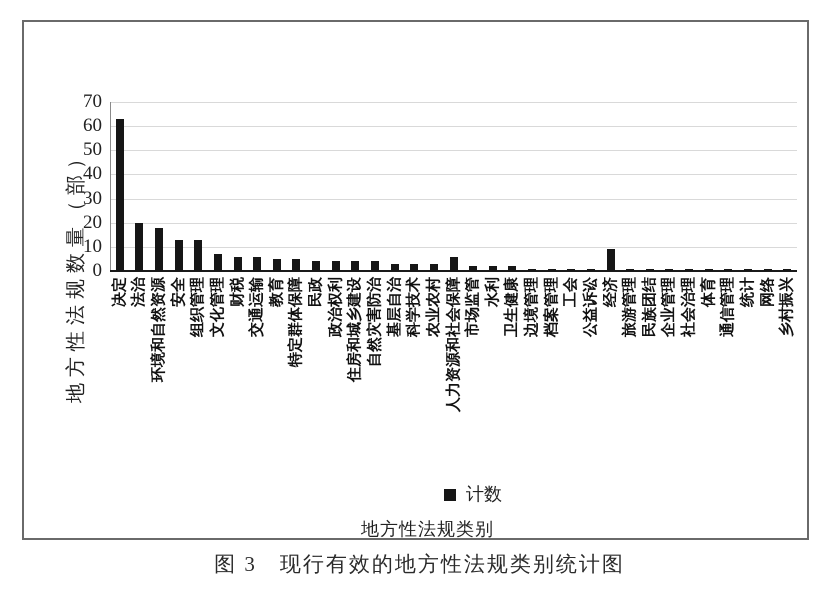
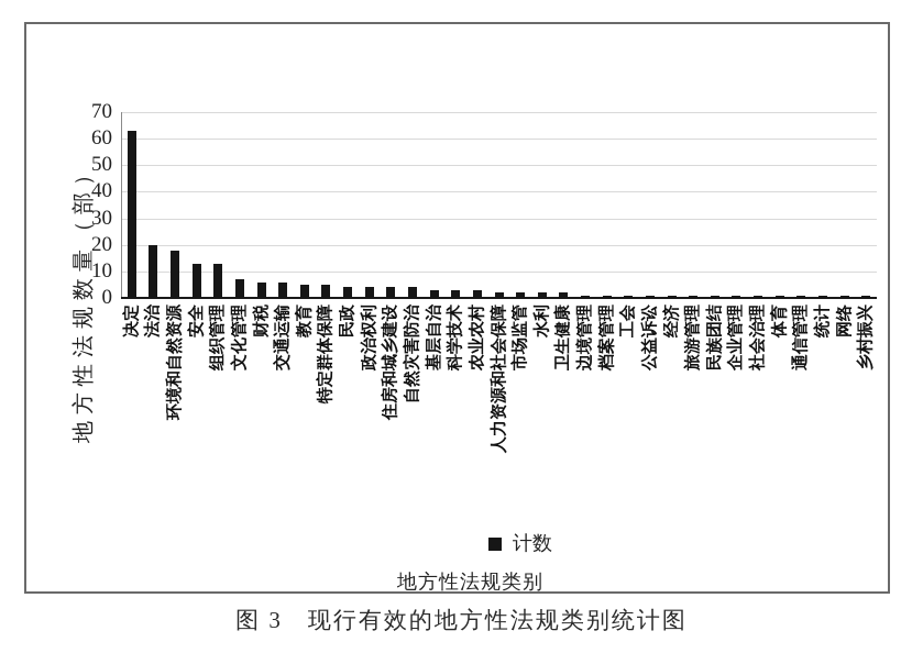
人力资源和社会保障: 6 -> 2
经济: 9 -> 1
